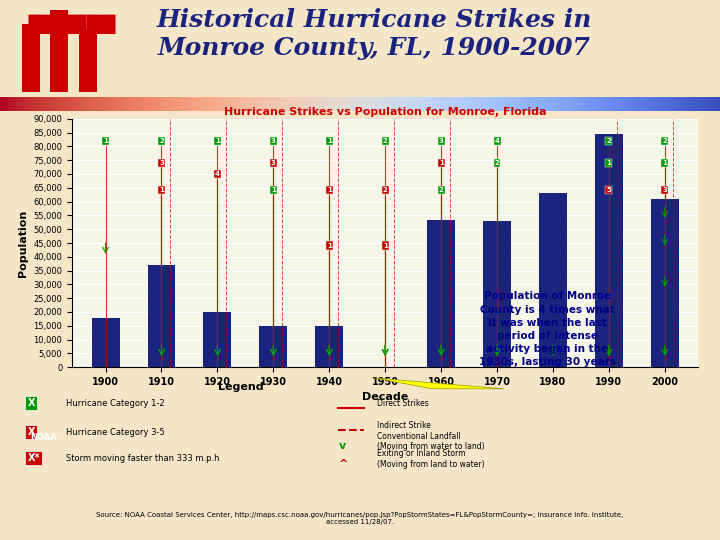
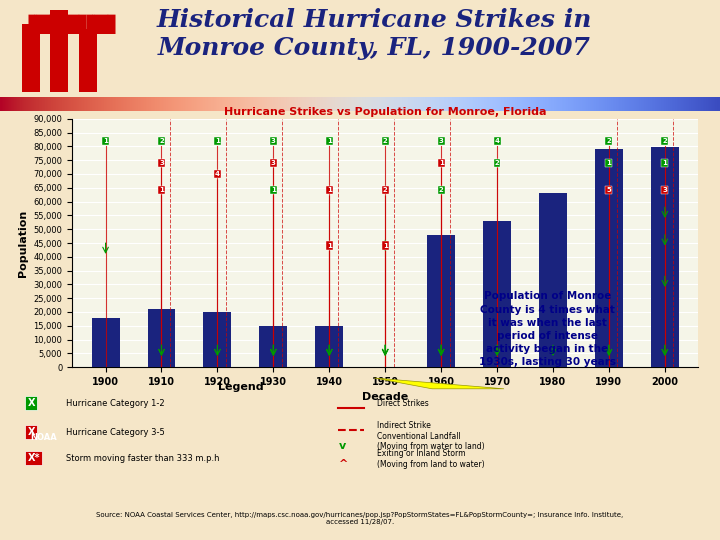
1910: 37,000 -> 21,000
1960: 53,500 -> 48,000
1990: 84,500 -> 79,000
2000: 61,000 -> 79,900
